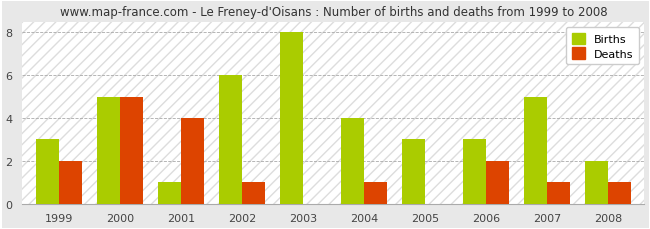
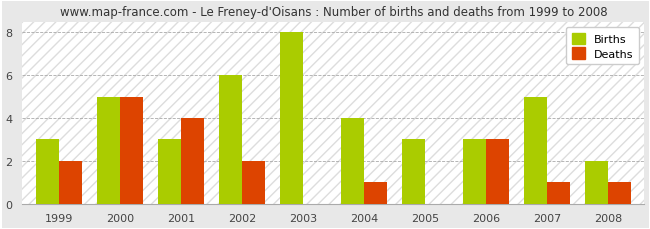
Births/2001: 1 -> 3
Deaths/2002: 1 -> 2
Deaths/2006: 2 -> 3
